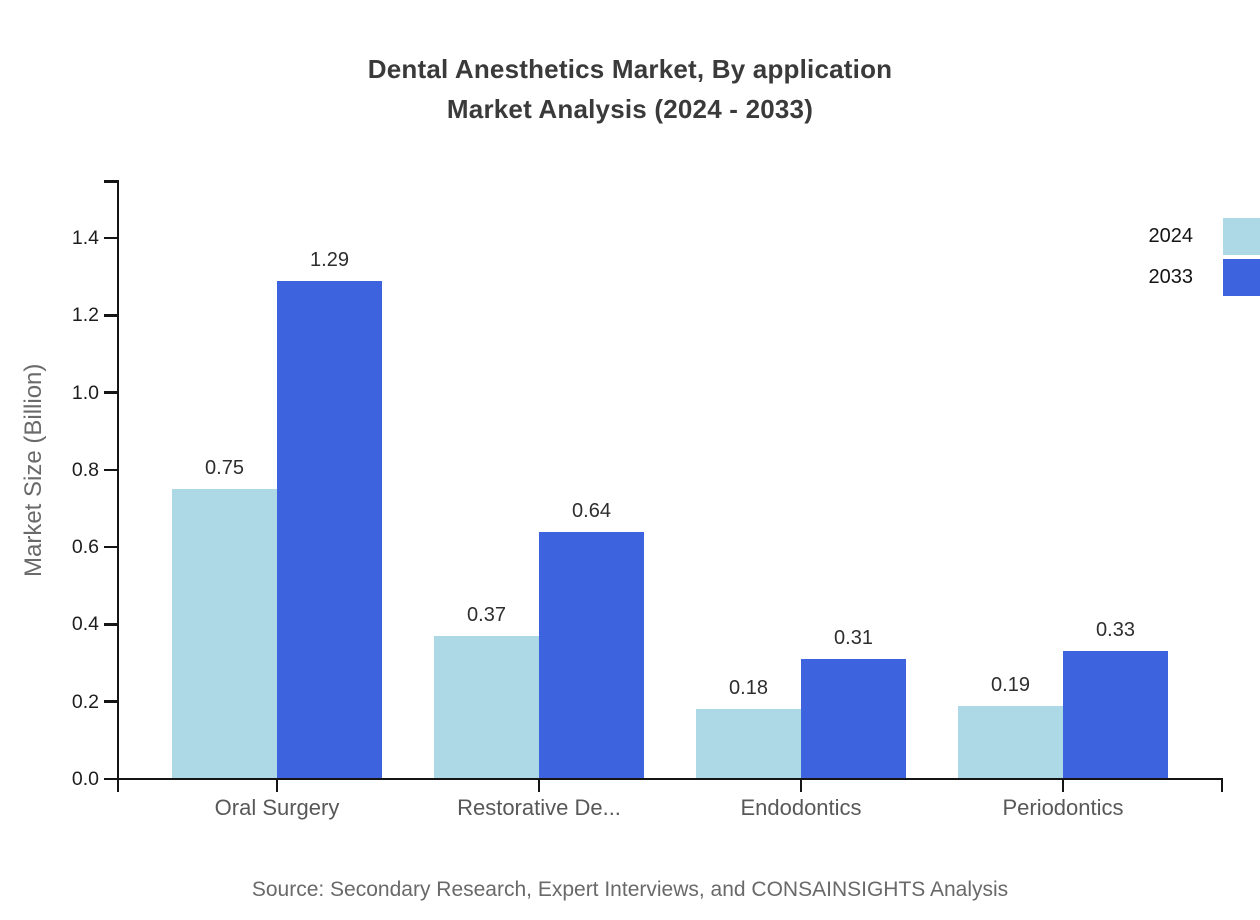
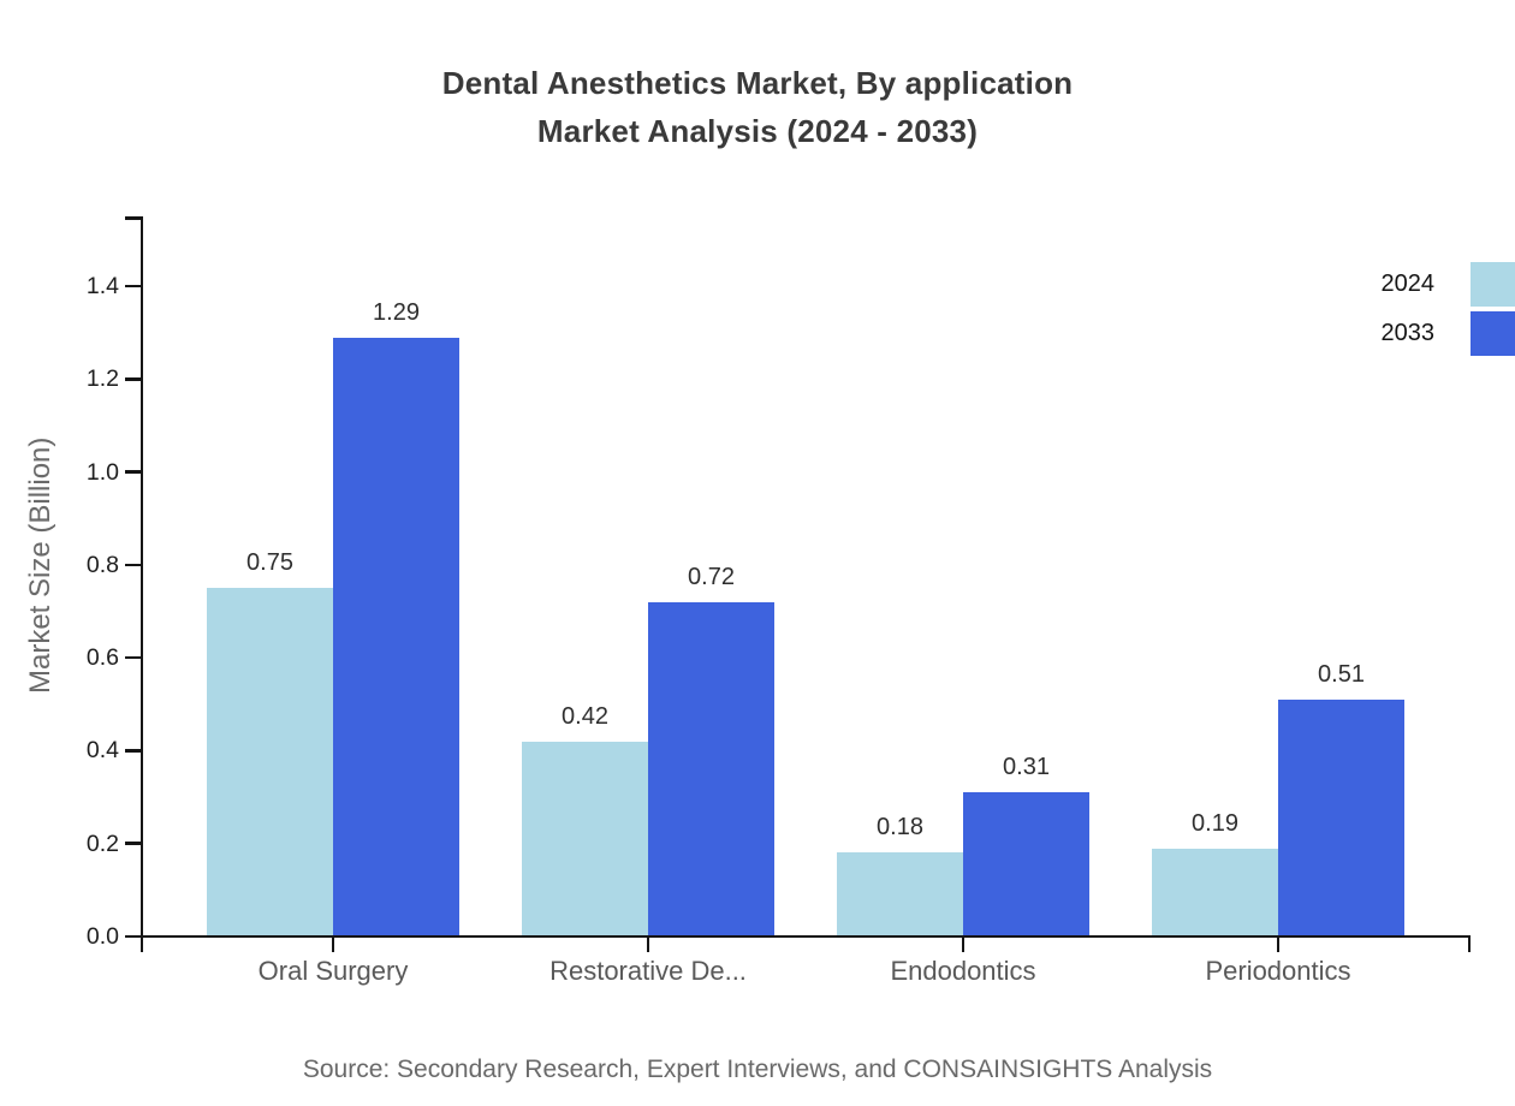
2024/Restorative De...: 0.37 -> 0.42
2033/Restorative De...: 0.64 -> 0.72
2033/Periodontics: 0.33 -> 0.51
